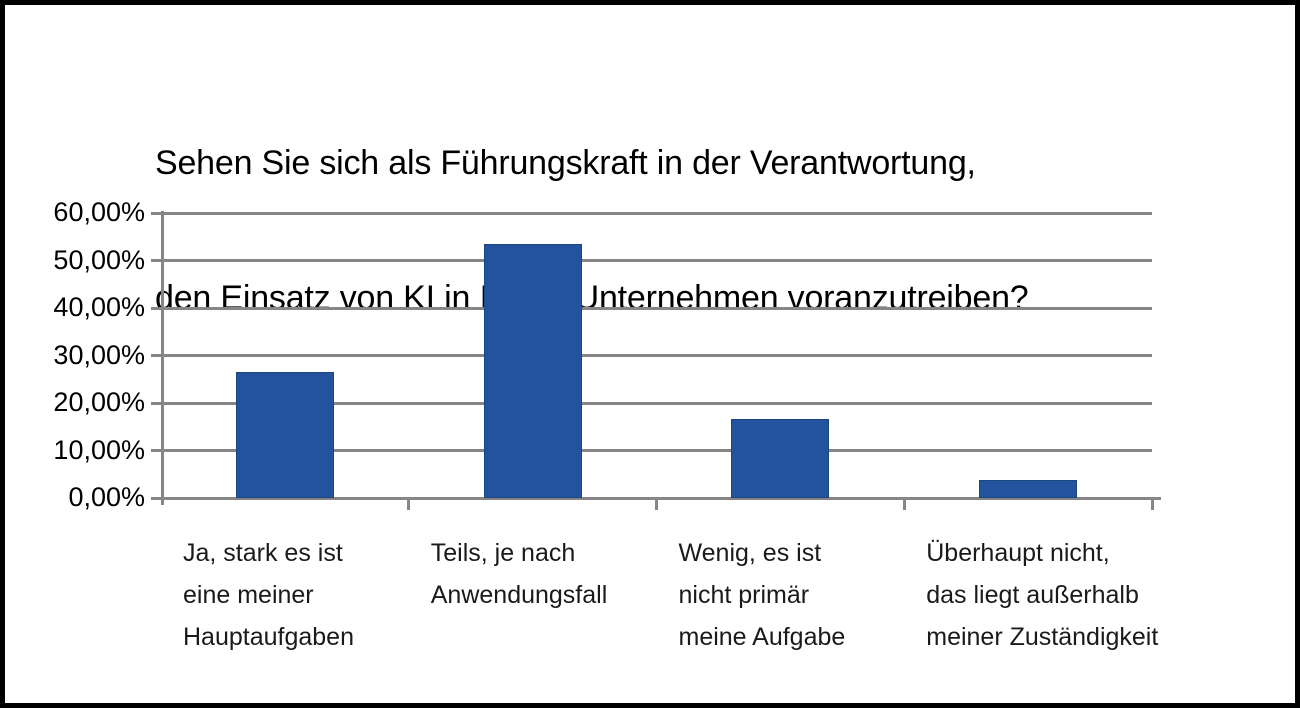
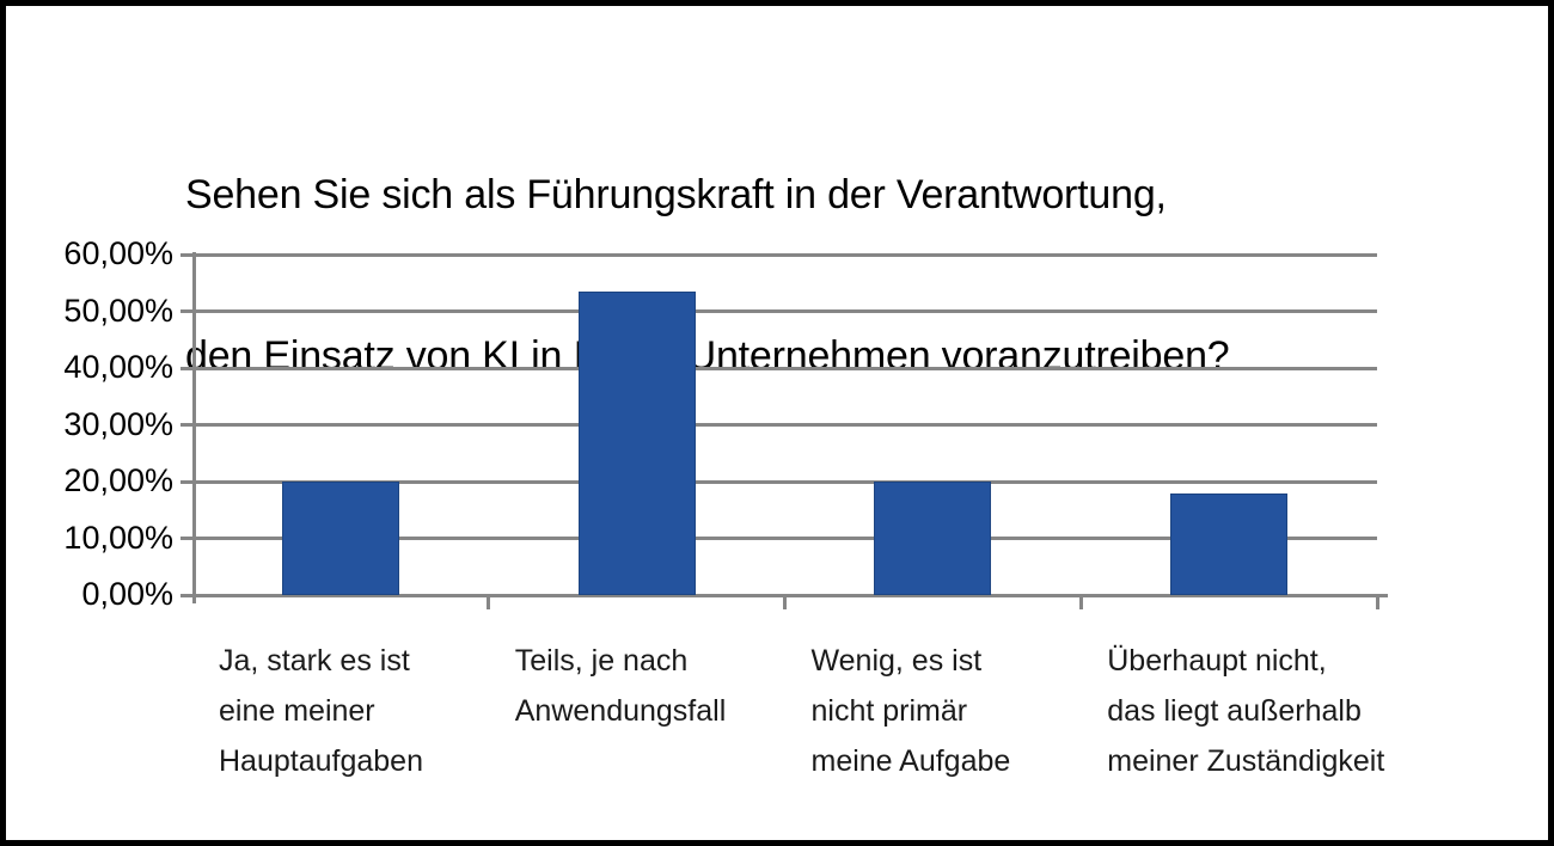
Ja, stark es ist eine meiner Hauptaufgaben: 26% -> 20%
Wenig, es ist nicht primär meine Aufgabe: 17% -> 20%
Überhaupt nicht, das liegt außerhalb meiner Zuständigkeit: 4% -> 18%
